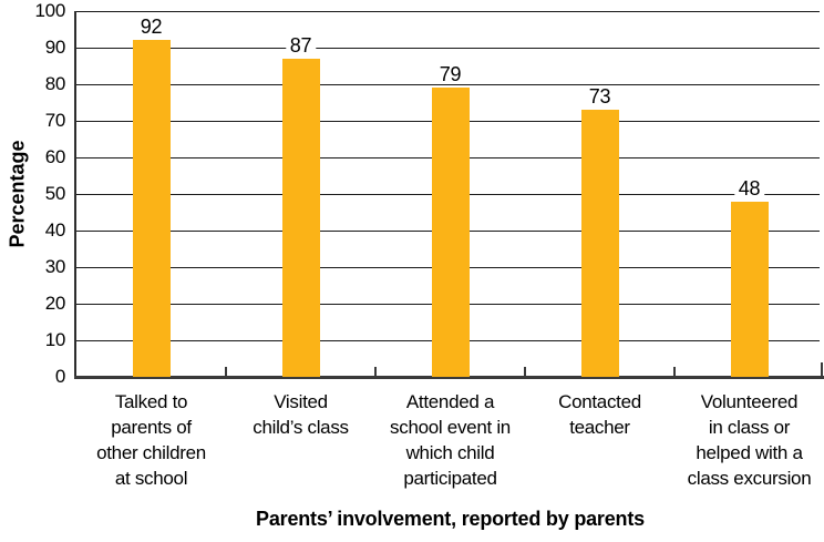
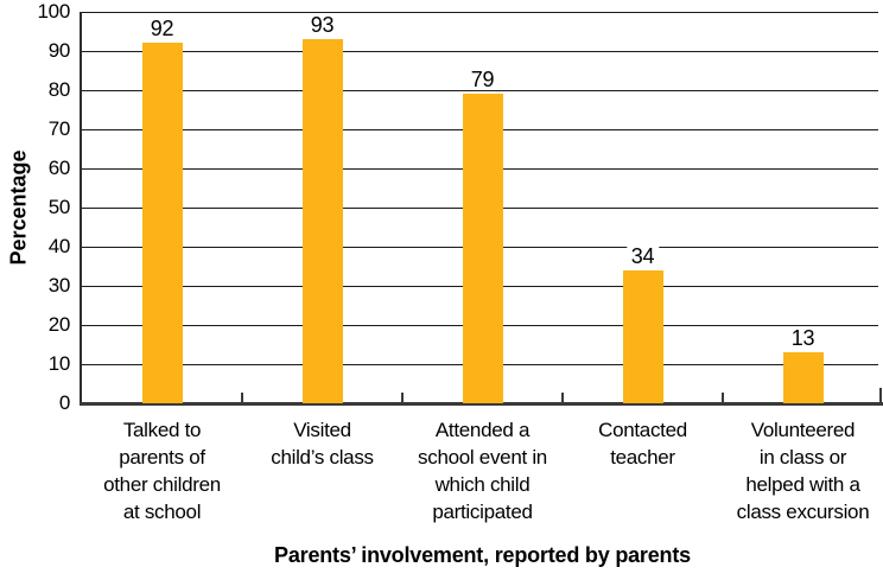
Visited child’s class: 87 -> 93
Contacted teacher: 73 -> 34
Volunteered in class or helped with a class excursion: 48 -> 13
